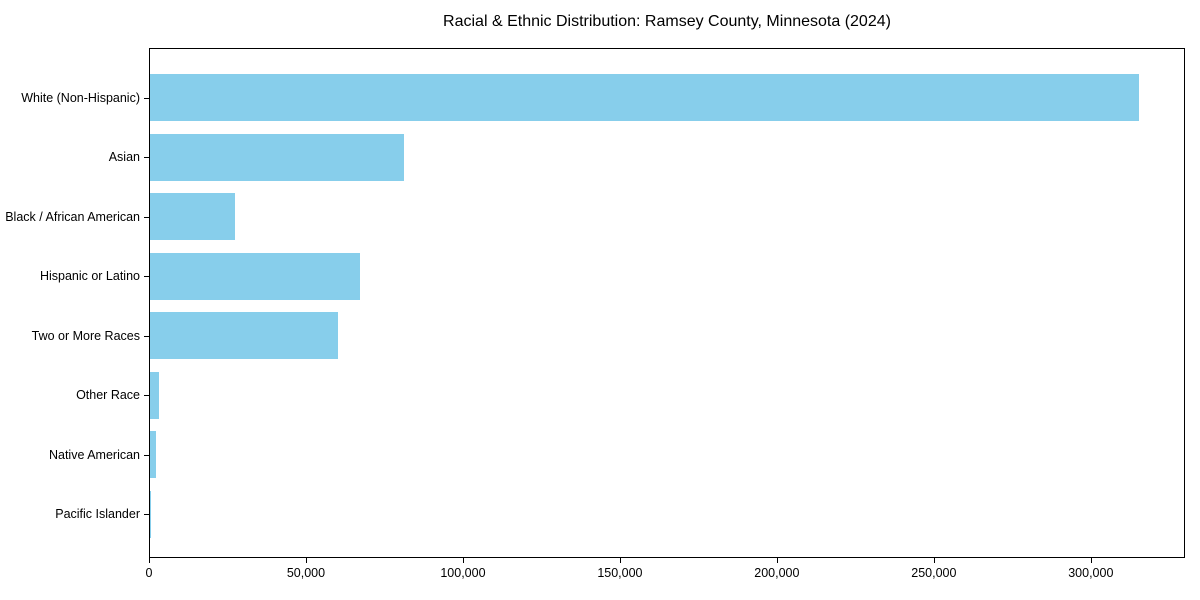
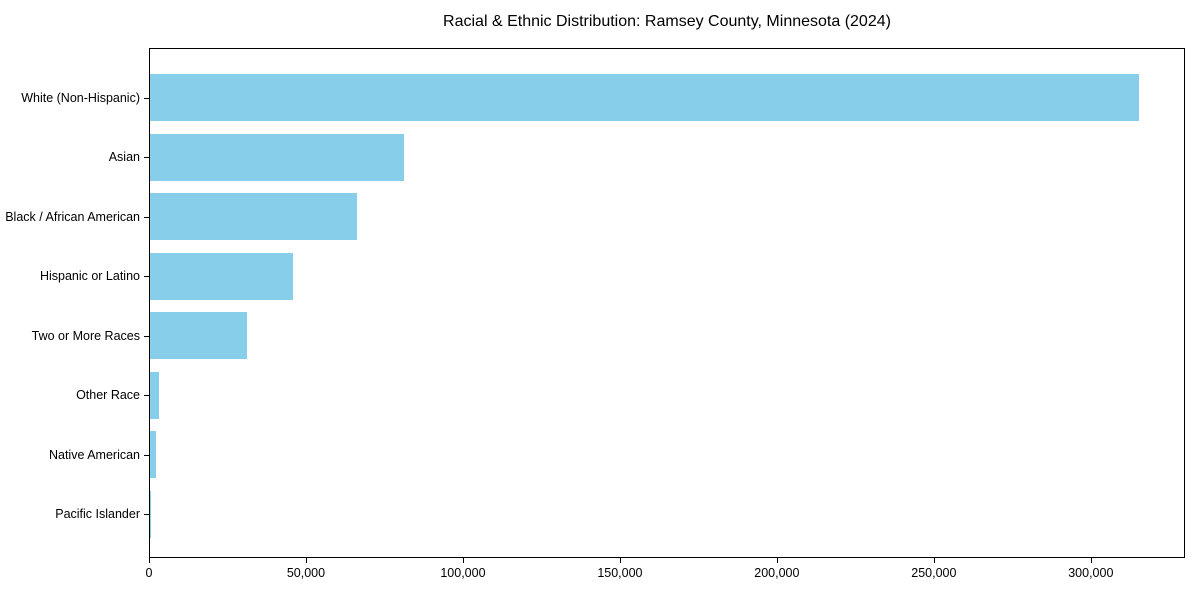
Black / African American: 27000 -> 66000
Hispanic or Latino: 67000 -> 46000
Two or More Races: 60000 -> 31000
